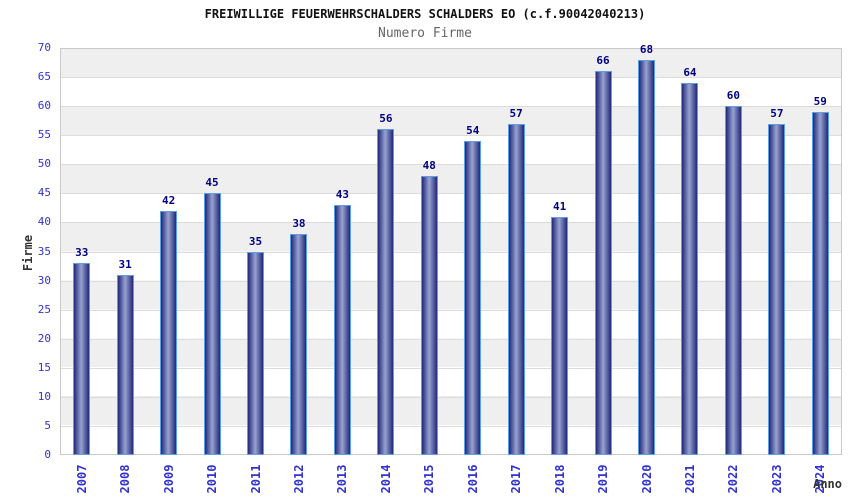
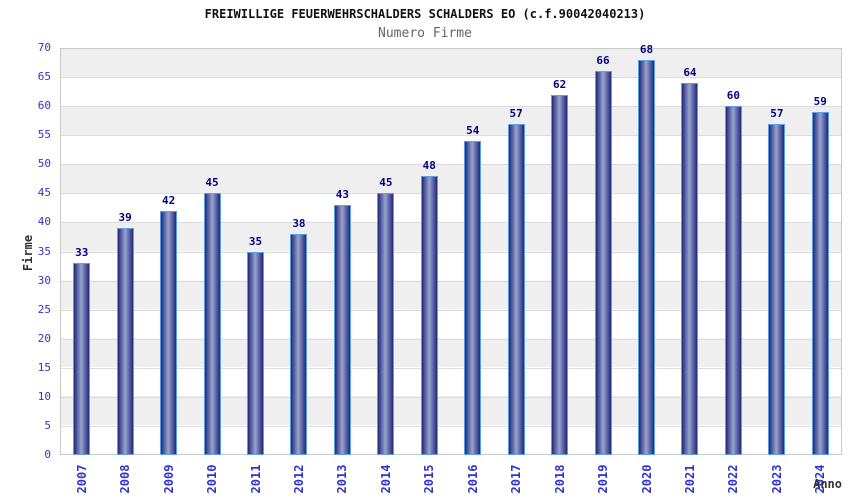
2008: 31 -> 39
2014: 56 -> 45
2018: 41 -> 62
